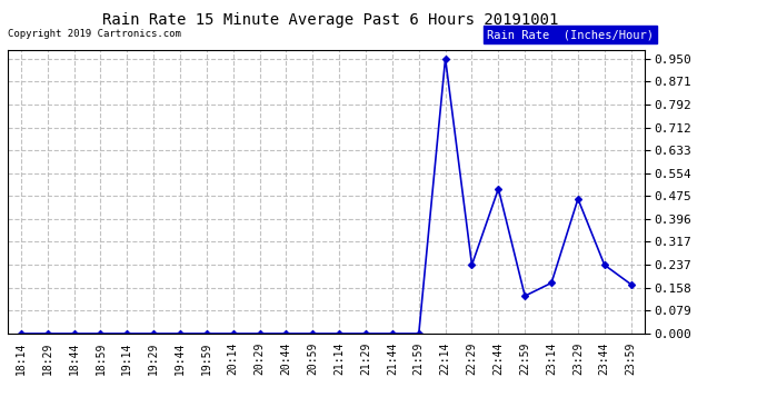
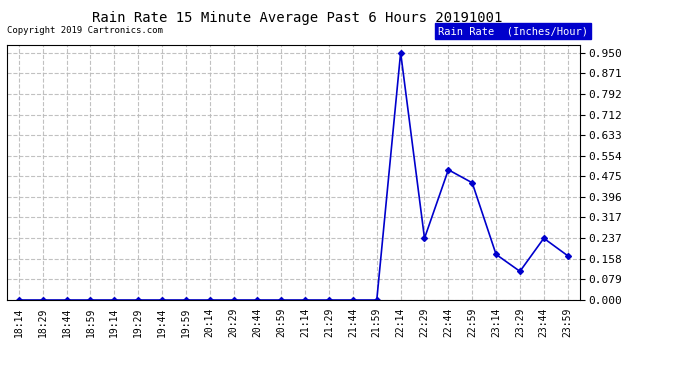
22:59: 0.130 -> 0.450
23:29: 0.465 -> 0.110
